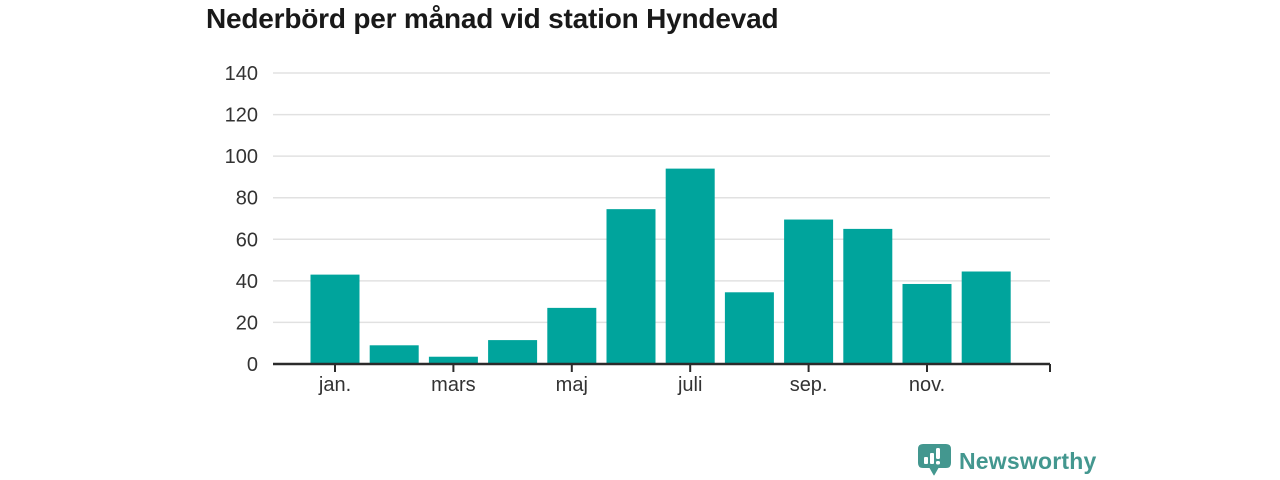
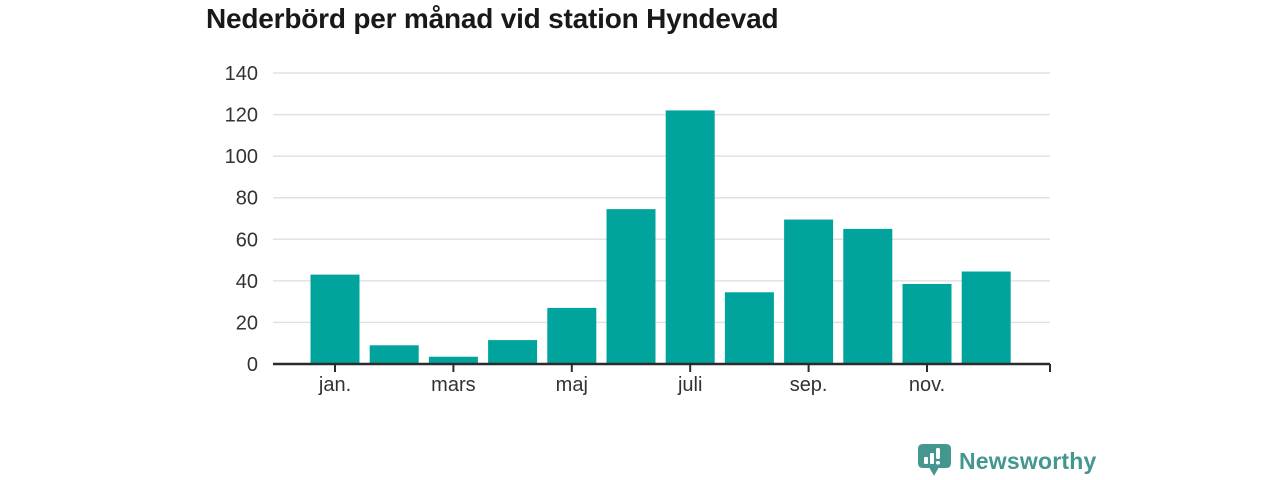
juli: 94 -> 122
